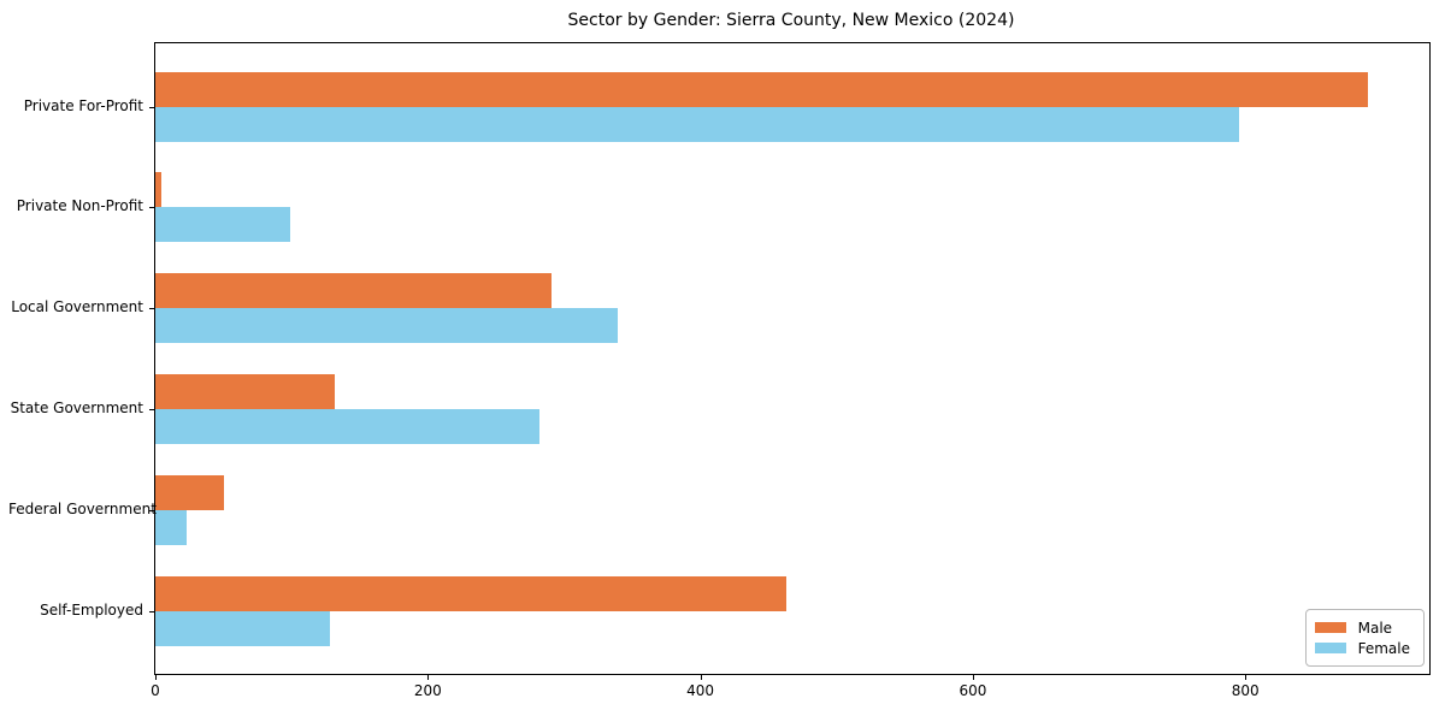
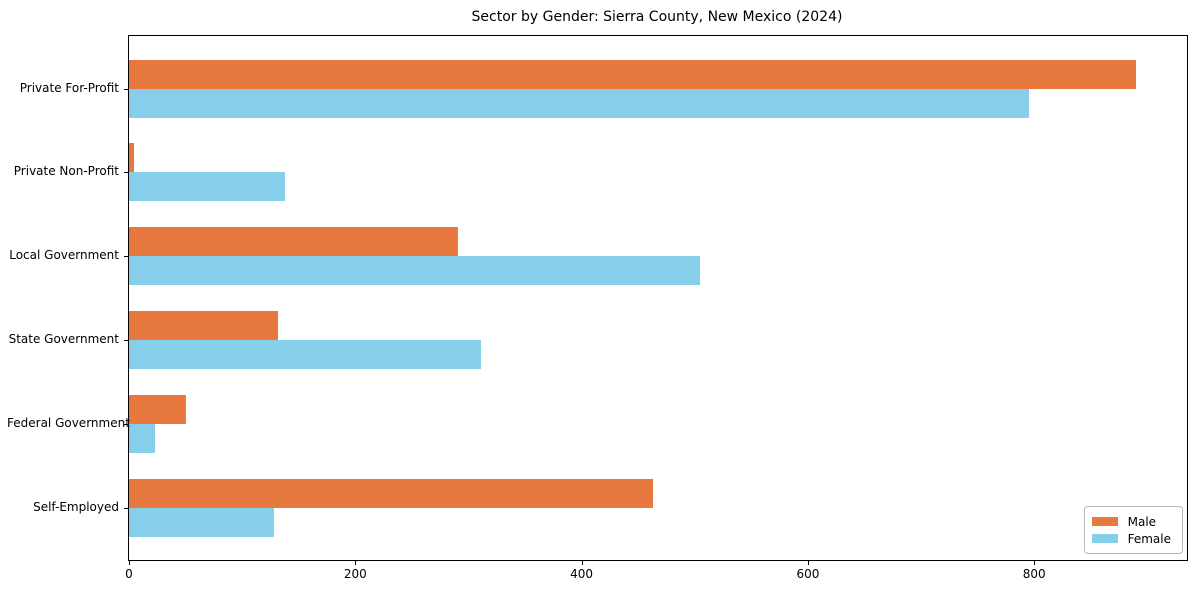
Female/Private Non-Profit: 99 -> 138
Female/Local Government: 339 -> 505
Female/State Government: 282 -> 311
